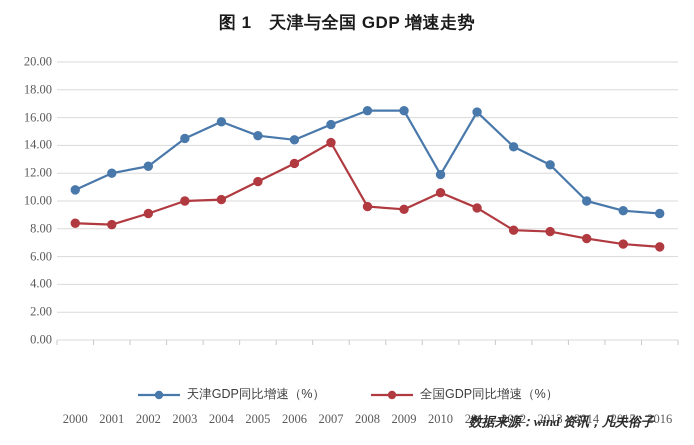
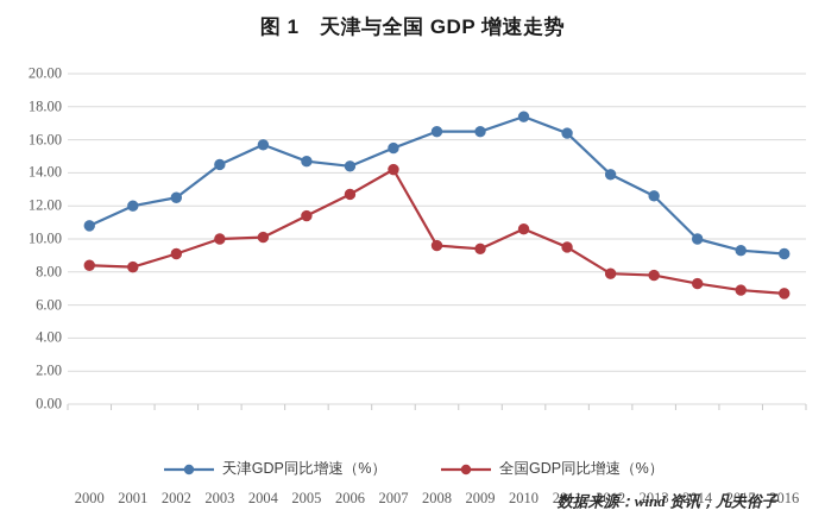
天津GDP同比增速（%）/2010: 11.9 -> 17.4
